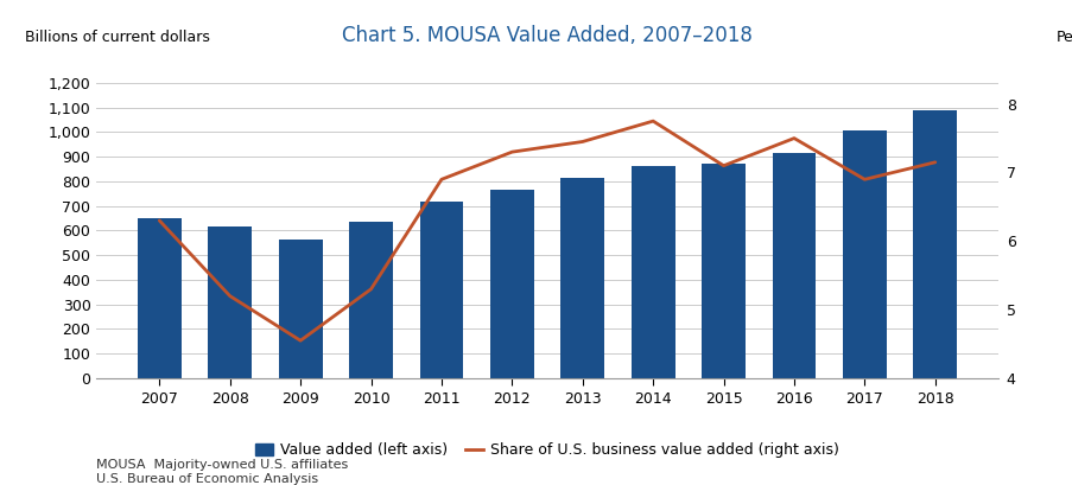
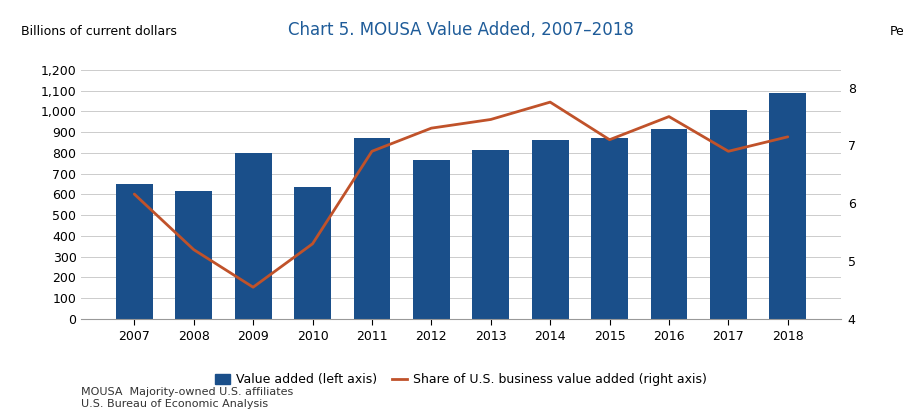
Share of U.S. business value added (right axis)/2007: 6.30 -> 6.16
Value added (left axis)/2009: 565 -> 800
Value added (left axis)/2011: 720 -> 870
